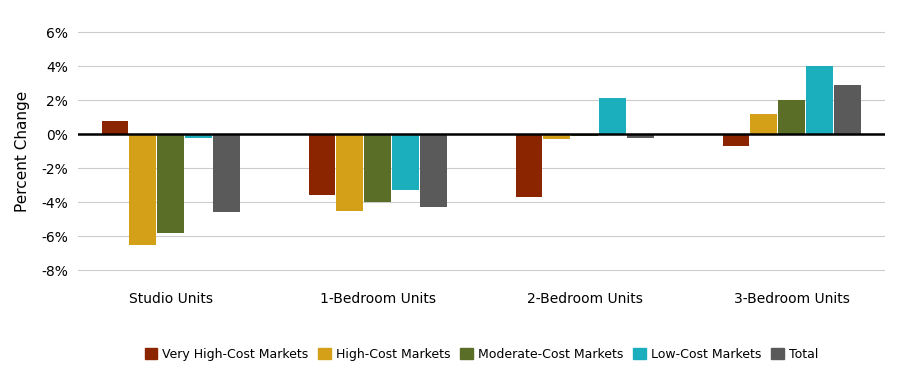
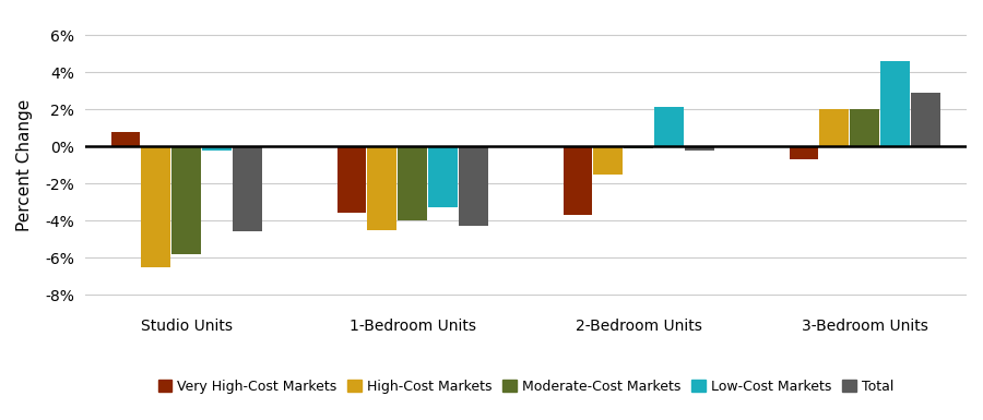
High-Cost Markets/2-Bedroom Units: -0.3% -> -1.5%
High-Cost Markets/3-Bedroom Units: 1.2% -> 2.0%
Low-Cost Markets/3-Bedroom Units: 4.0% -> 4.6%
